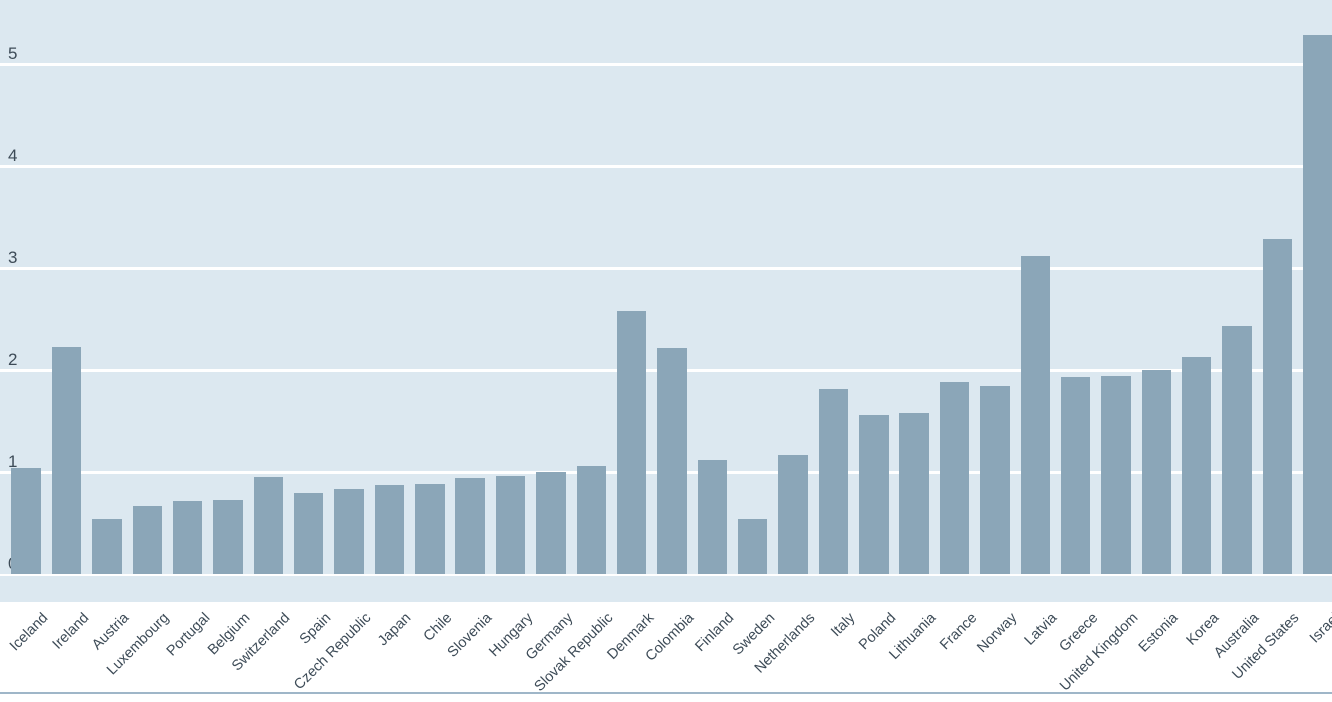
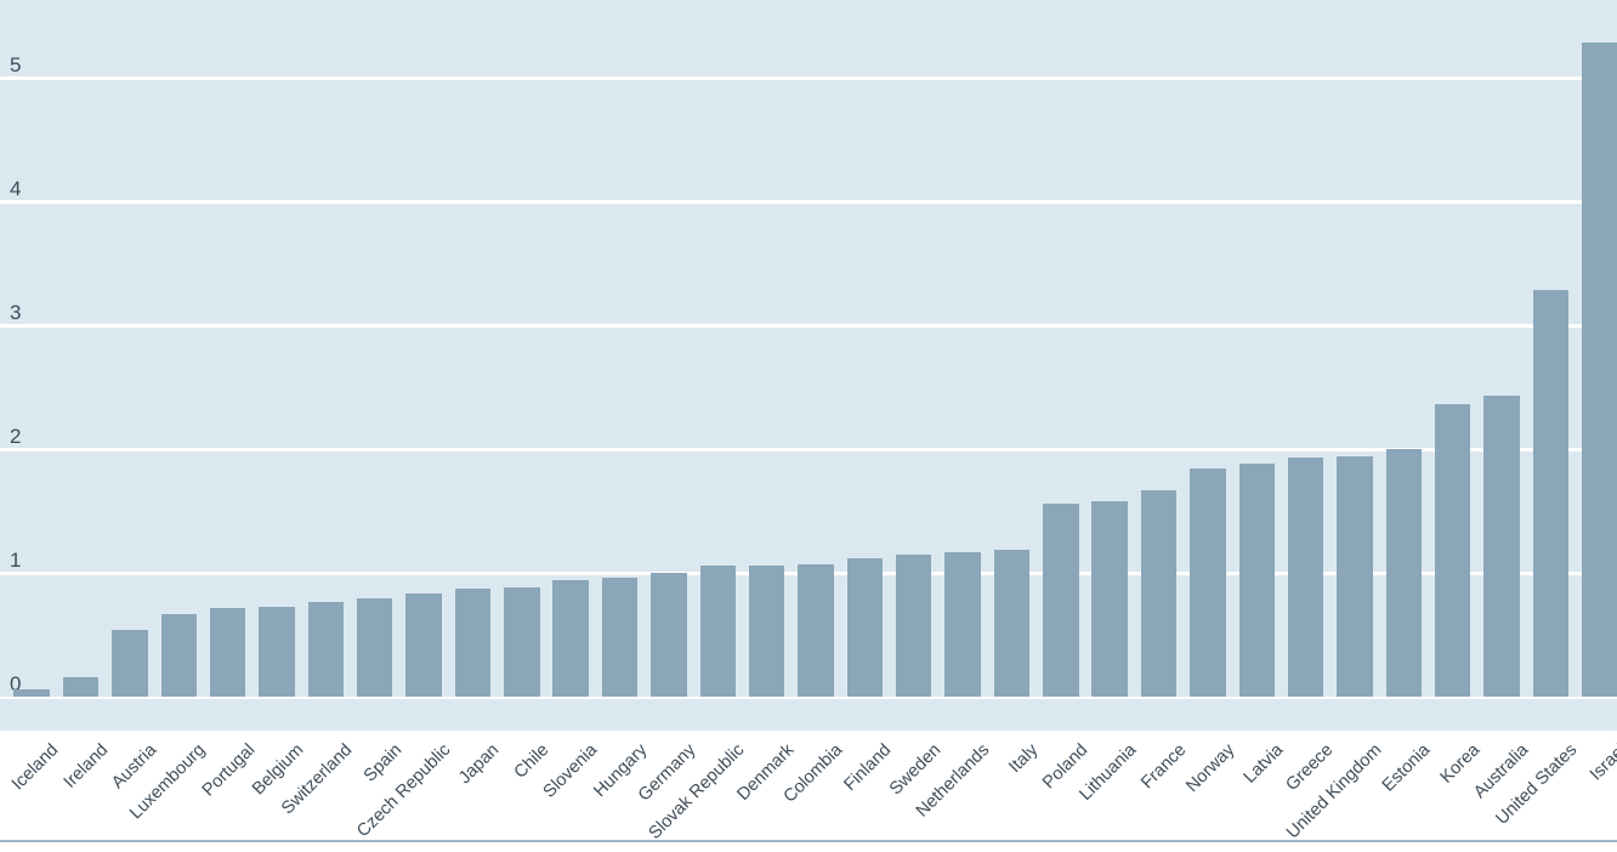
Iceland: 1.04 -> 0.06
Ireland: 2.23 -> 0.16
Switzerland: 0.95 -> 0.76
Denmark: 2.58 -> 1.06
Colombia: 2.22 -> 1.07
Sweden: 0.54 -> 1.15
Italy: 1.81 -> 1.19
France: 1.88 -> 1.67
Latvia: 3.12 -> 1.88
Korea: 2.13 -> 2.36
